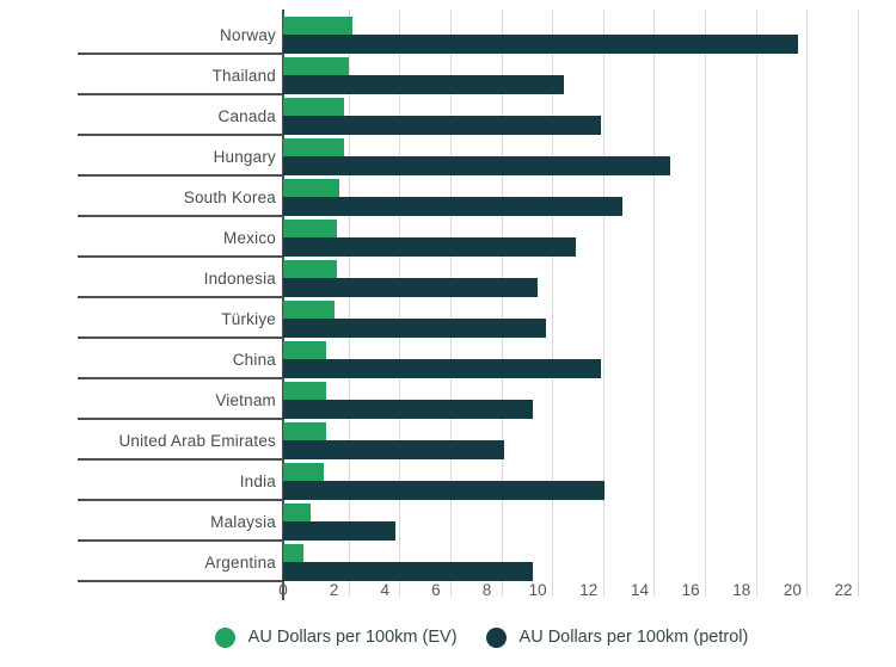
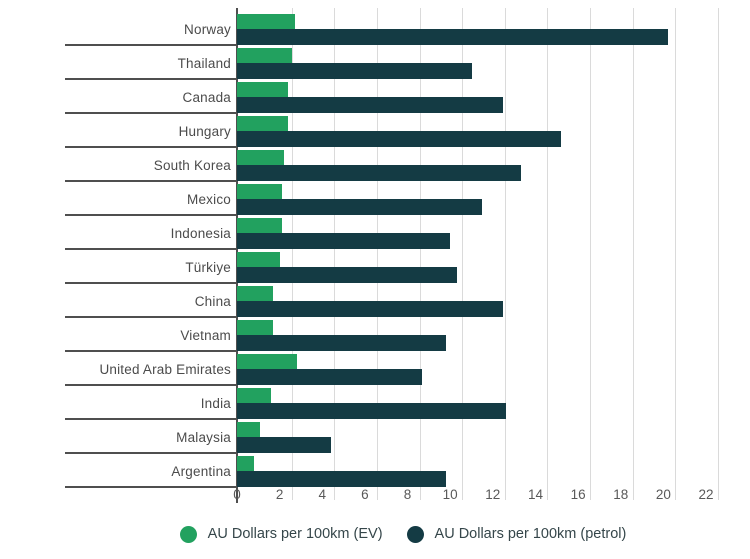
AU Dollars per 100km (EV)/United Arab Emirates: 1.7 -> 2.8
